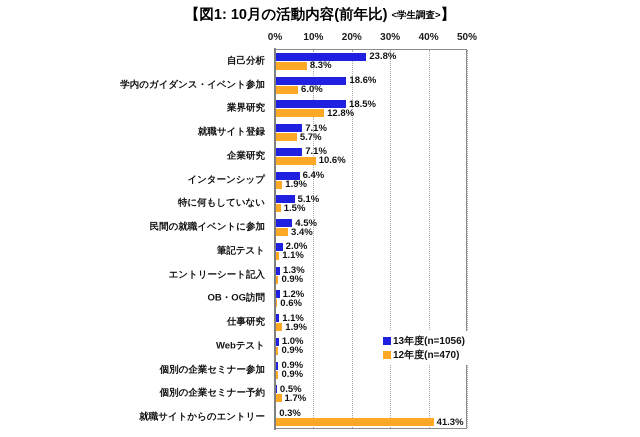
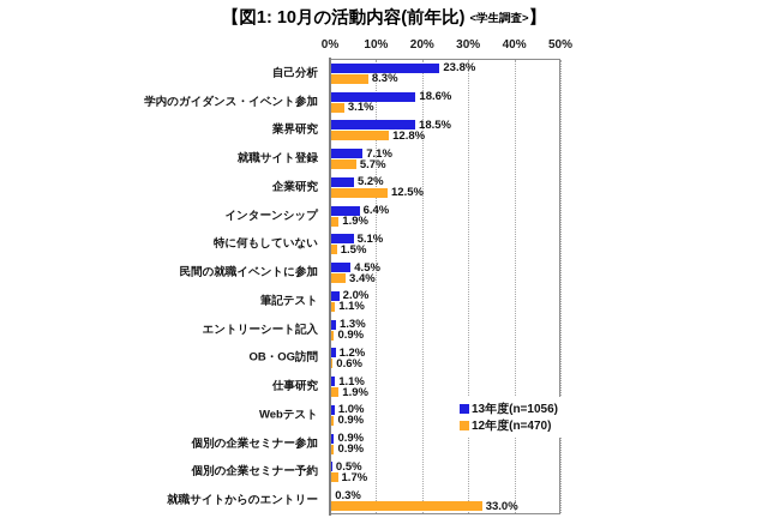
12年度(n=470)/学内のガイダンス・イベント参加: 6.0% -> 3.1%
13年度(n=1056)/企業研究: 7.1% -> 5.2%
12年度(n=470)/企業研究: 10.6% -> 12.5%
12年度(n=470)/就職サイトからのエントリー: 41.3% -> 33.0%
